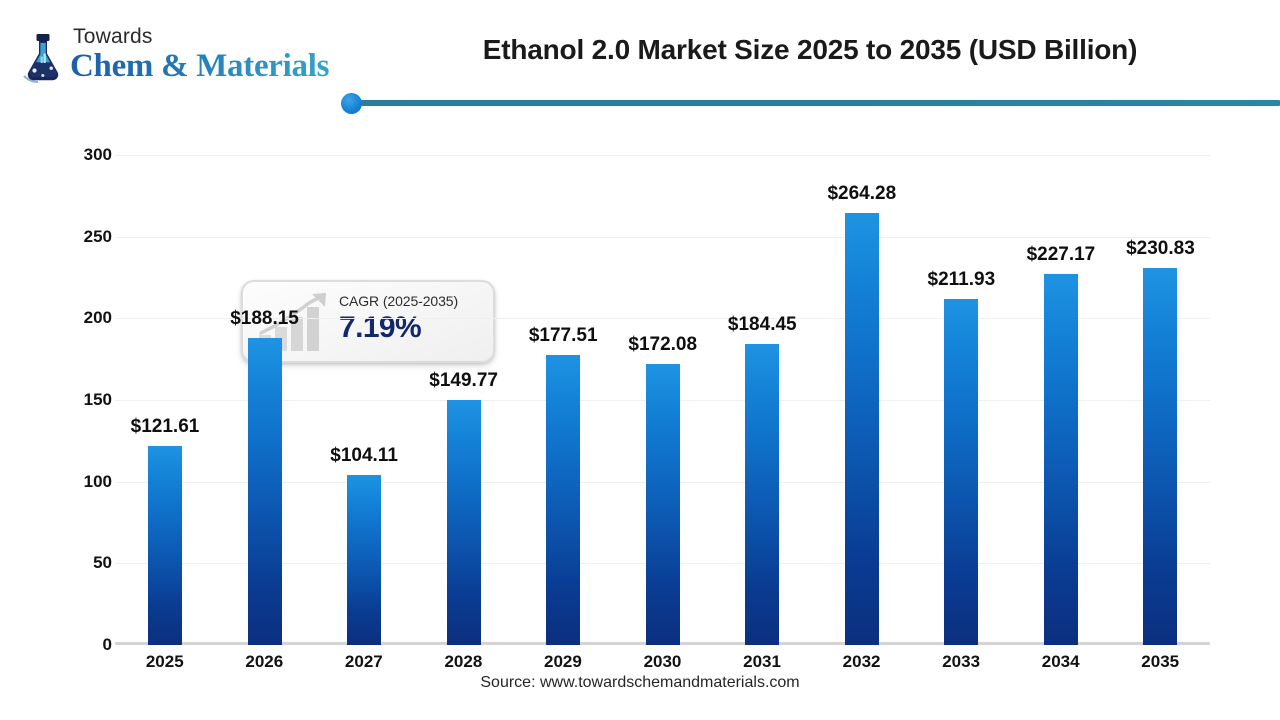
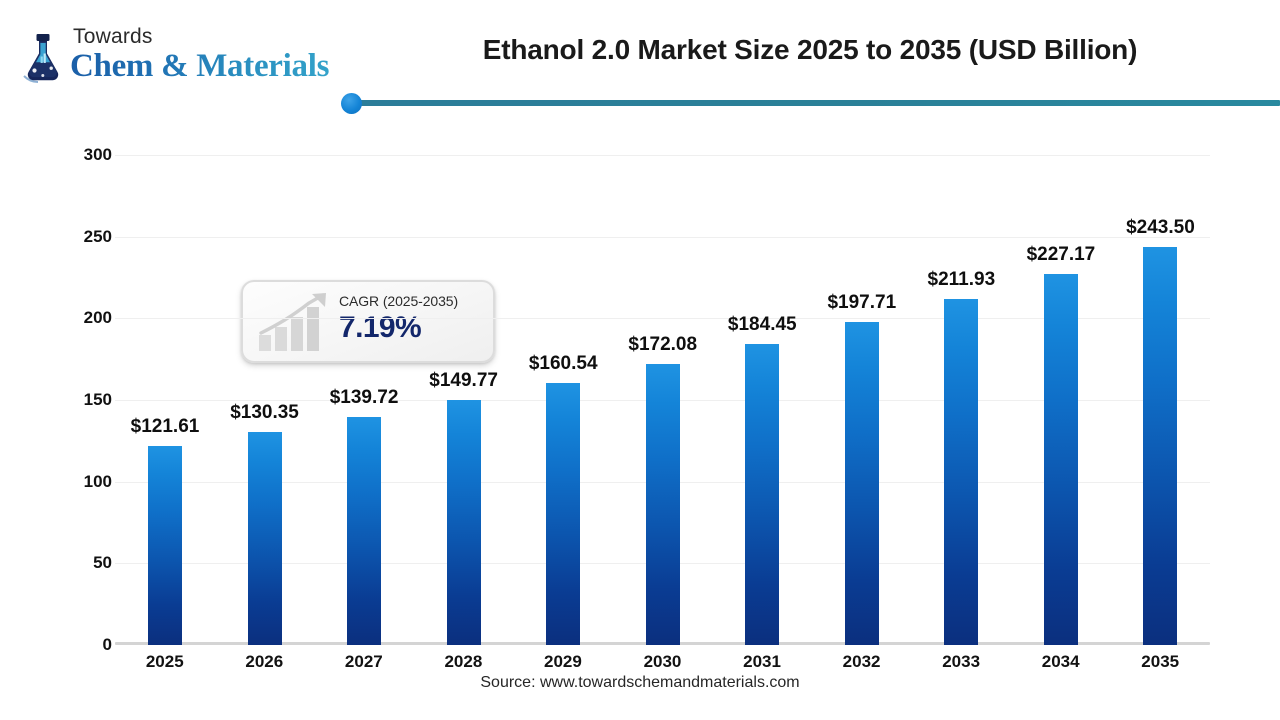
2026: $188.15 -> $130.35
2027: $104.11 -> $139.72
2029: $177.51 -> $160.54
2032: $264.28 -> $197.71
2035: $230.83 -> $243.50
